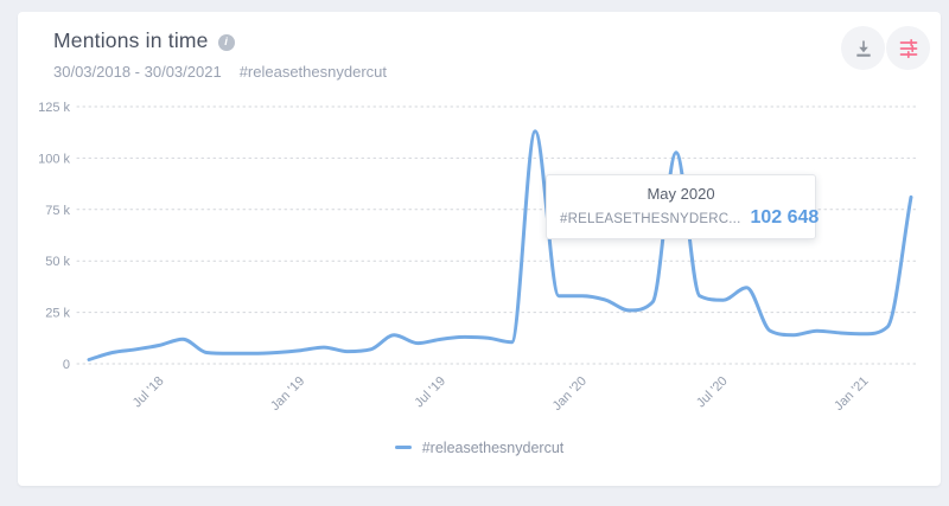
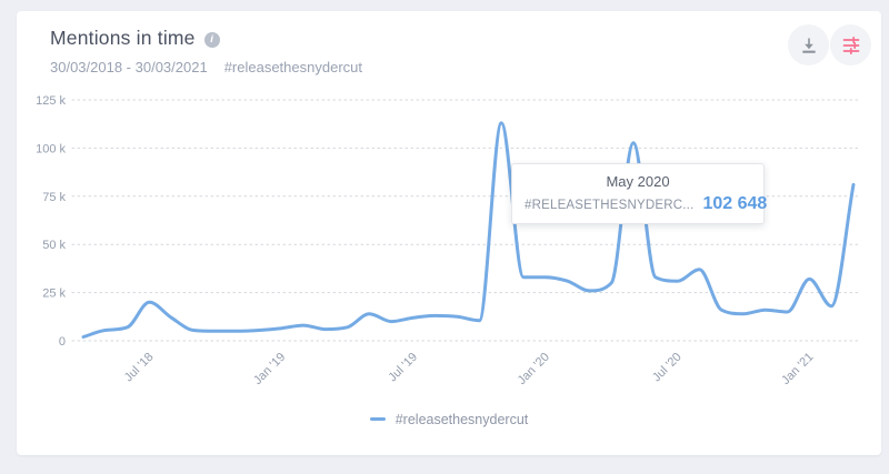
Jul '18: 9k -> 20k
Jan '21: 14k -> 32k
